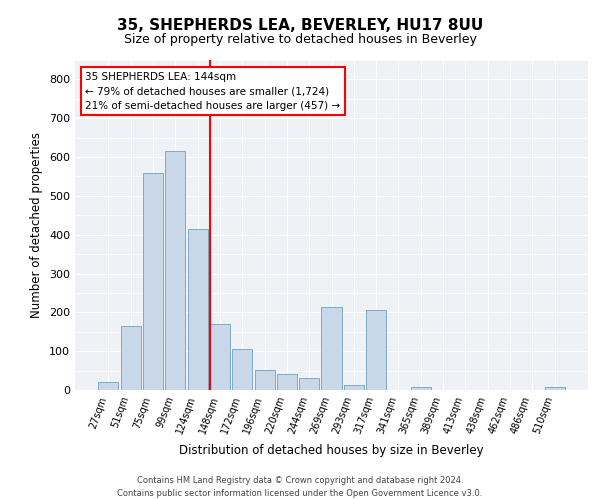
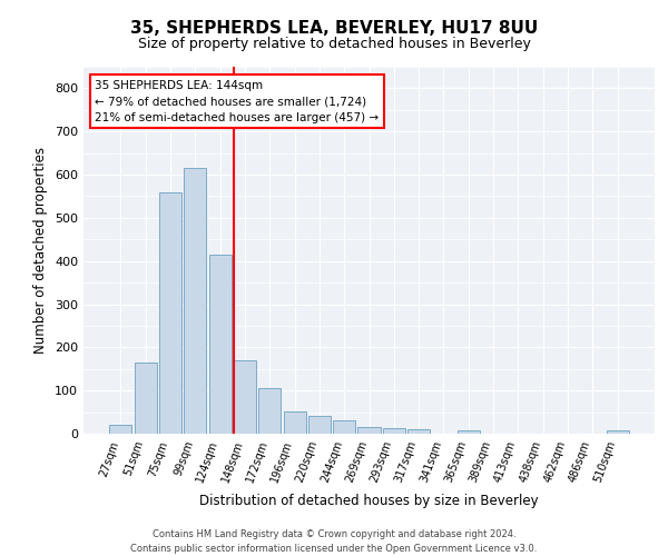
269sqm: 215 -> 15
317sqm: 205 -> 10
